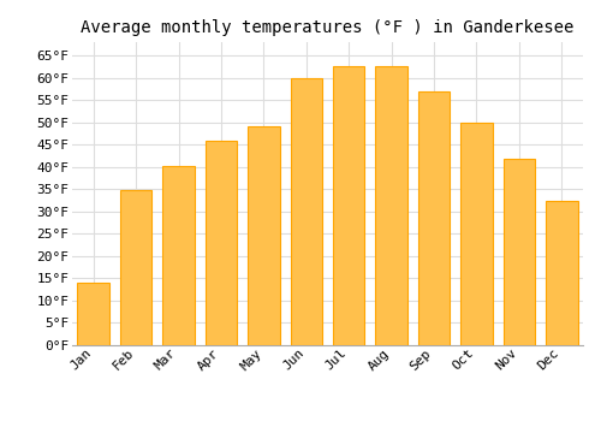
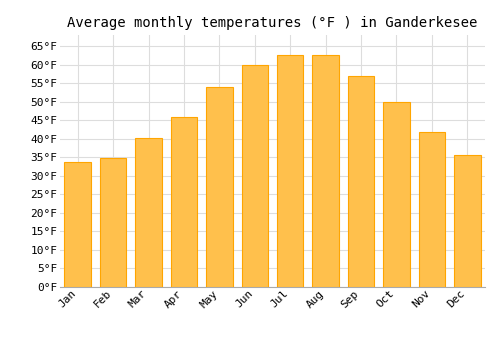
Jan: 14.0°F -> 33.8°F
May: 49.0°F -> 54.0°F
Dec: 32.5°F -> 35.6°F
